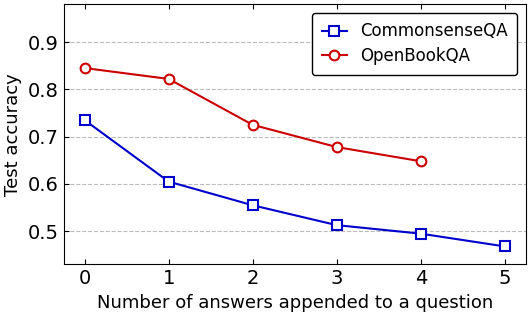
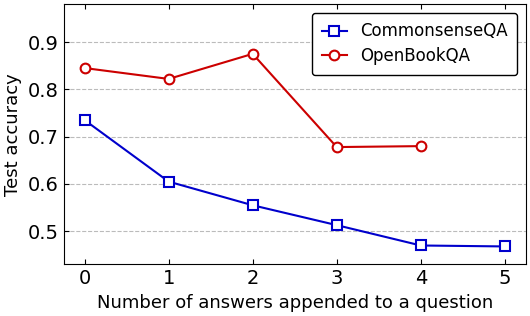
OpenBookQA/2: 0.725 -> 0.875
CommonsenseQA/4: 0.495 -> 0.470
OpenBookQA/4: 0.648 -> 0.680
